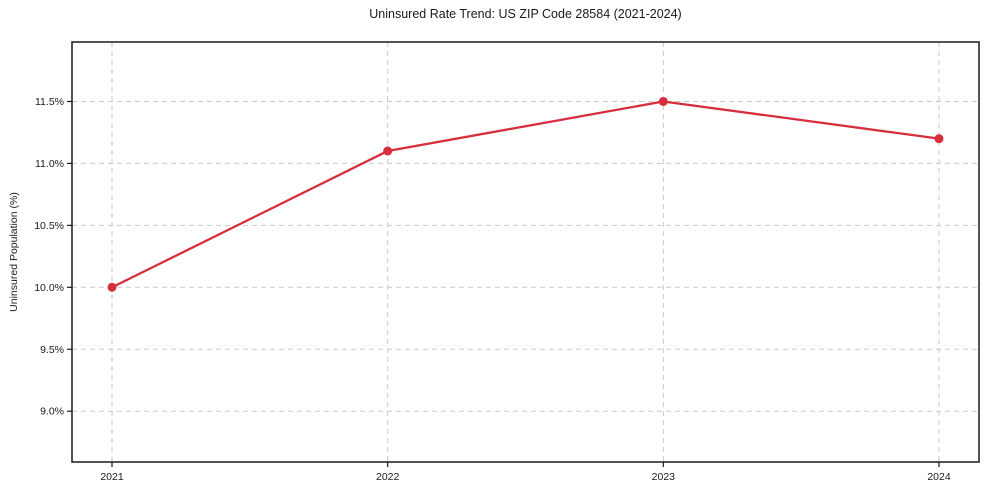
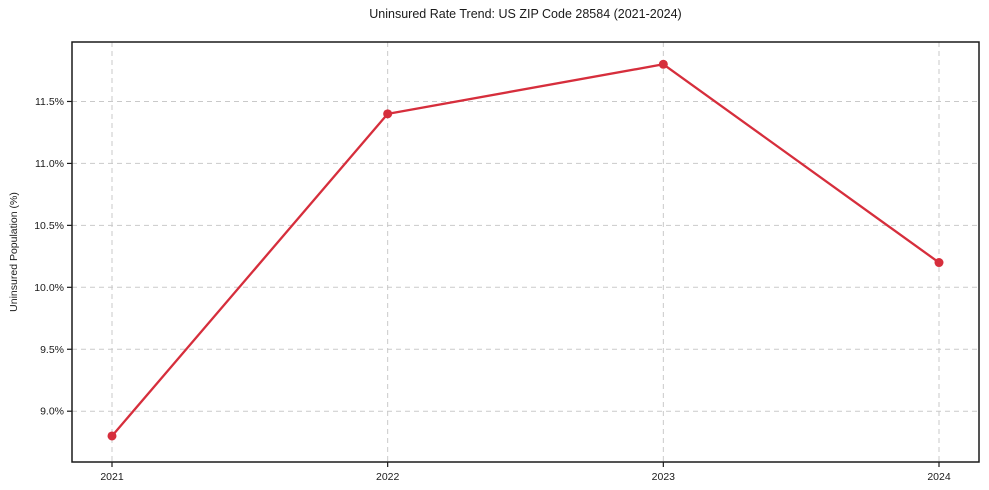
2021: 10.0% -> 8.8%
2022: 11.1% -> 11.4%
2023: 11.5% -> 11.8%
2024: 11.2% -> 10.2%
